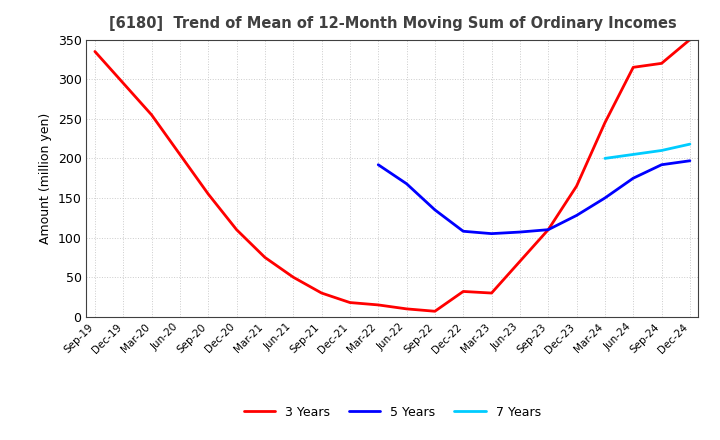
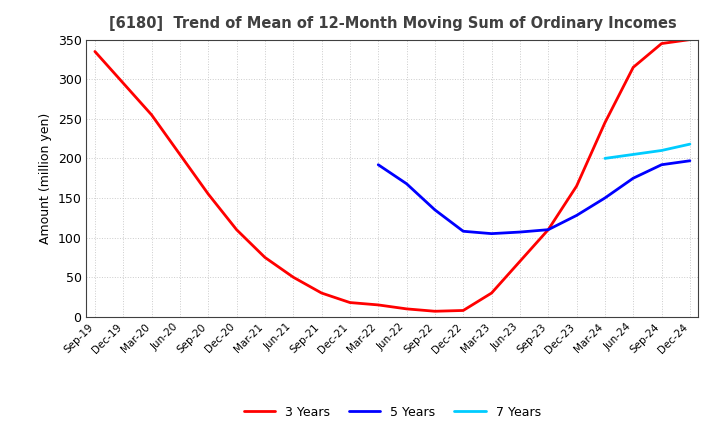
3 Years/Dec-22: 32 -> 8
3 Years/Sep-24: 320 -> 345
